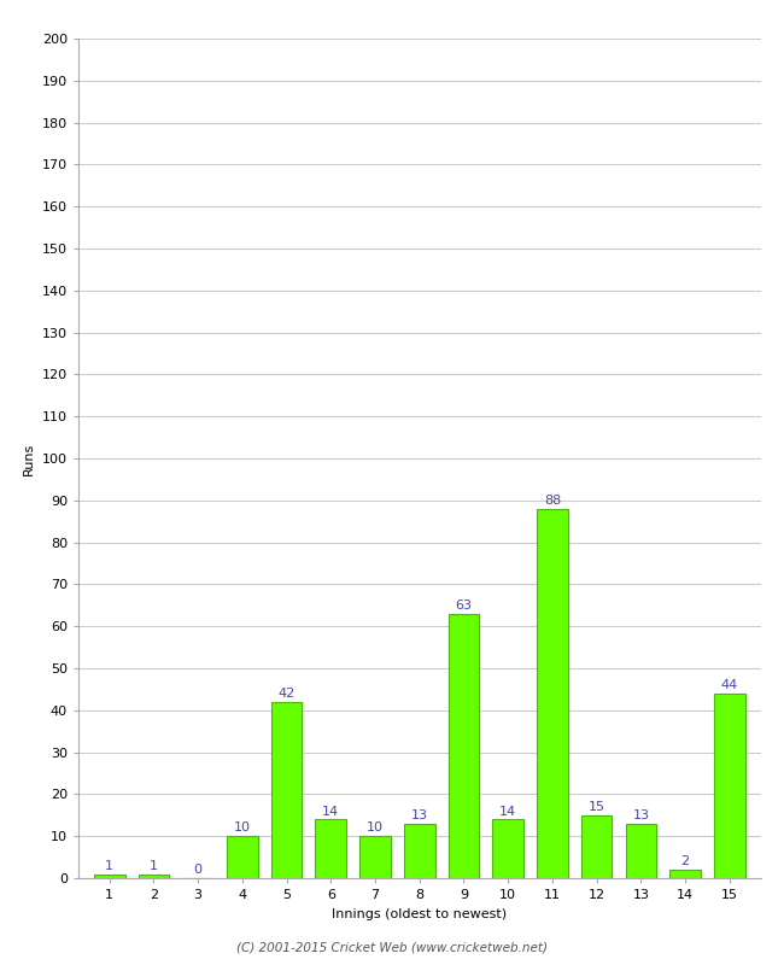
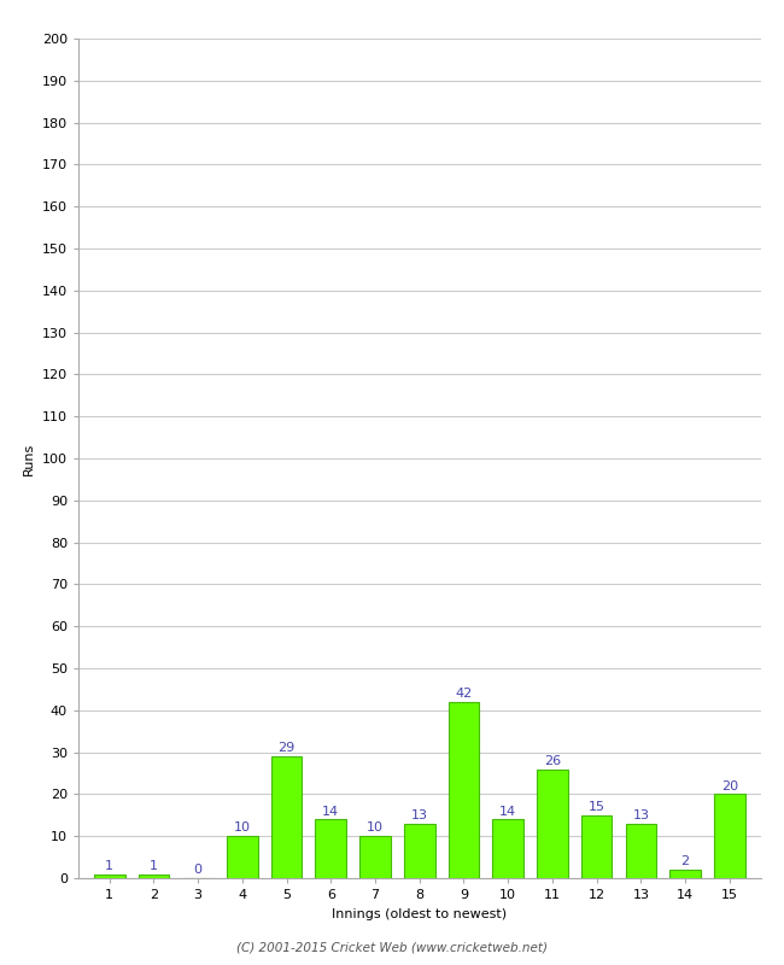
5: 42 -> 29
9: 63 -> 42
11: 88 -> 26
15: 44 -> 20
